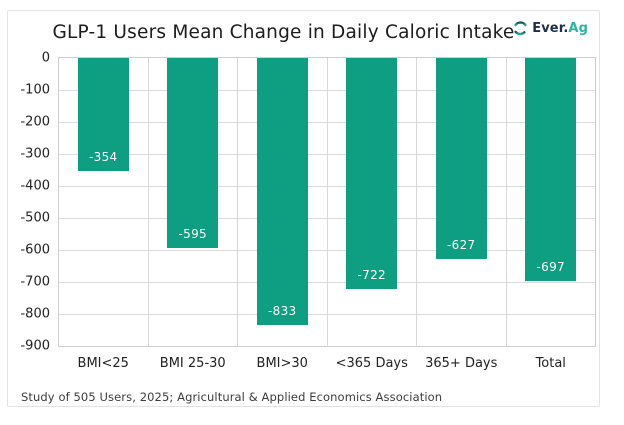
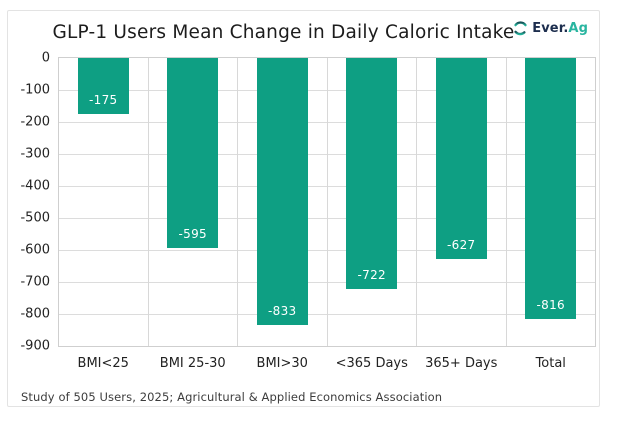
BMI<25: -354 -> -175
Total: -697 -> -816
